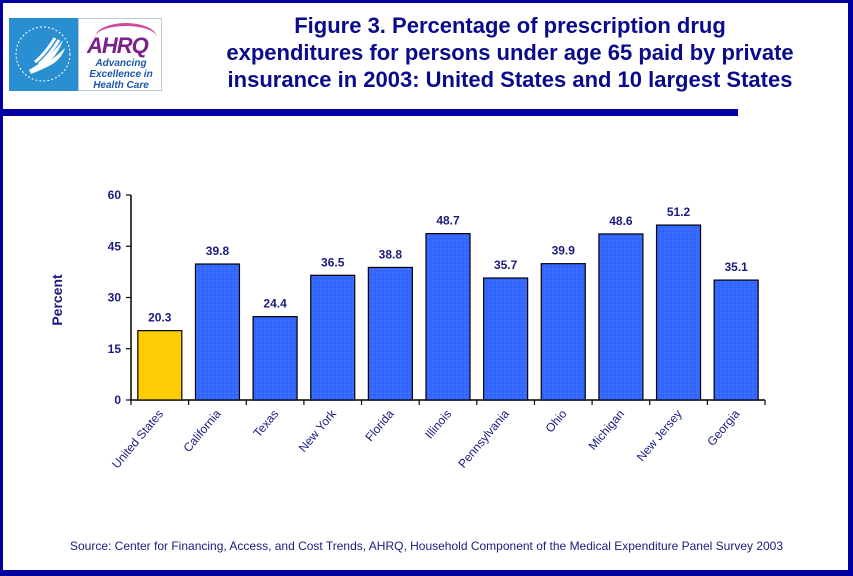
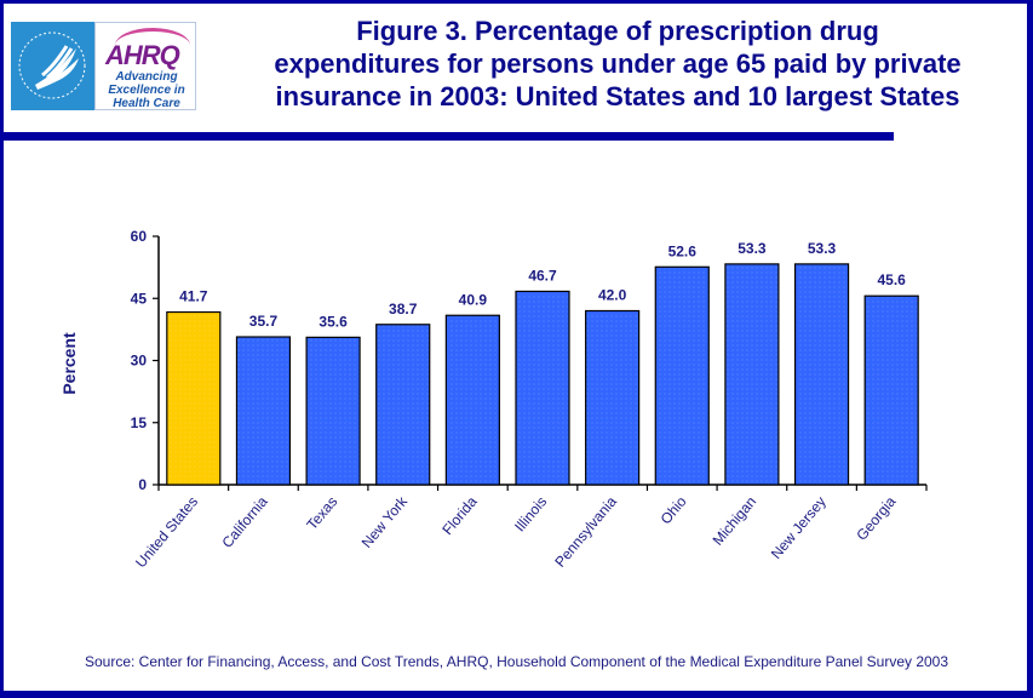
United States: 20.3 -> 41.7
California: 39.8 -> 35.7
Texas: 24.4 -> 35.6
New York: 36.5 -> 38.7
Florida: 38.8 -> 40.9
Illinois: 48.7 -> 46.7
Pennsylvania: 35.7 -> 42.0
Ohio: 39.9 -> 52.6
Michigan: 48.6 -> 53.3
New Jersey: 51.2 -> 53.3
Georgia: 35.1 -> 45.6
